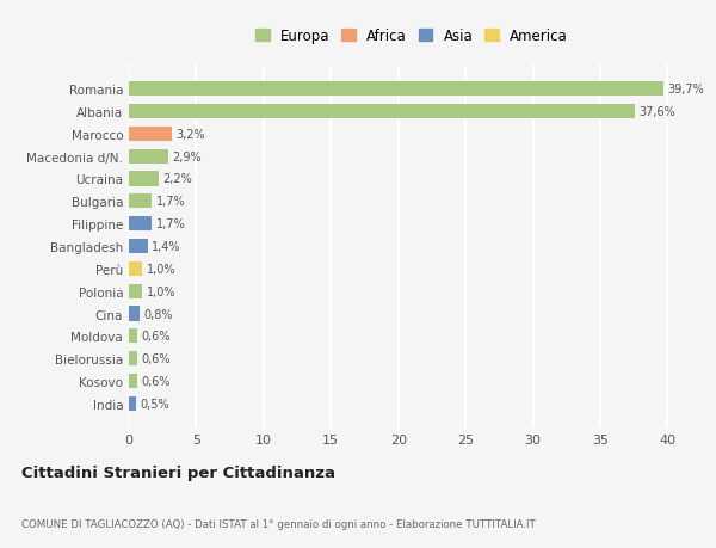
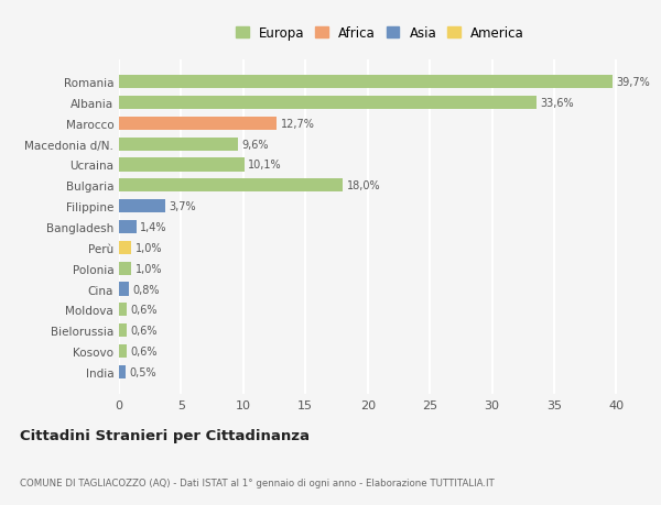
Albania: 37,6% -> 33,6%
Marocco: 3,2% -> 12,7%
Macedonia d/N.: 2,9% -> 9,6%
Ucraina: 2,2% -> 10,1%
Bulgaria: 1,7% -> 18,0%
Filippine: 1,7% -> 3,7%
